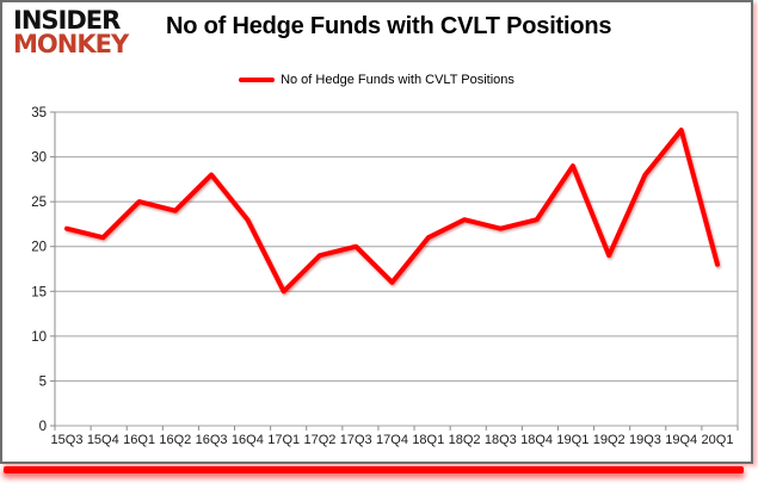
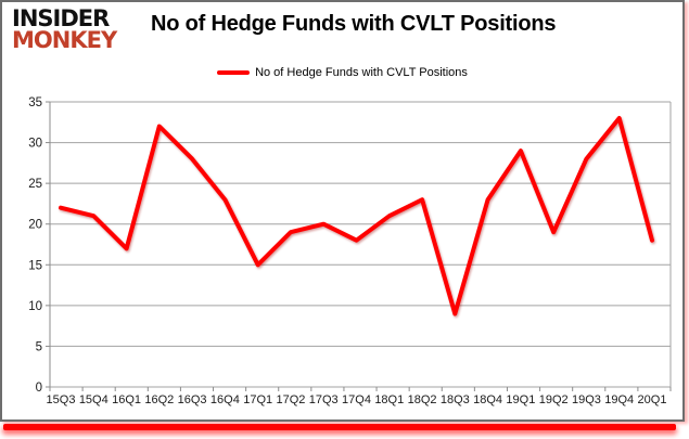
16Q1: 25 -> 17
16Q2: 24 -> 32
17Q4: 16 -> 18
18Q3: 22 -> 9
